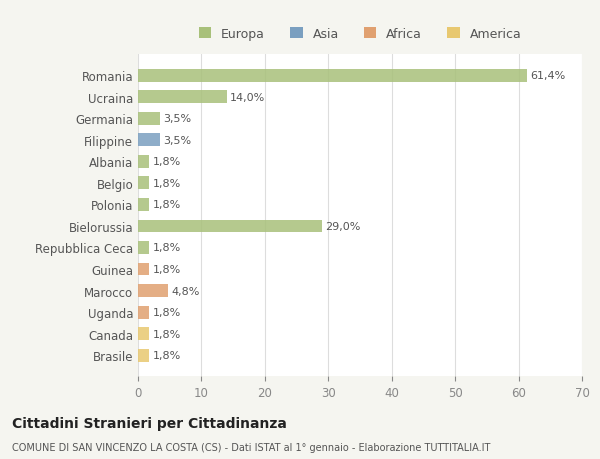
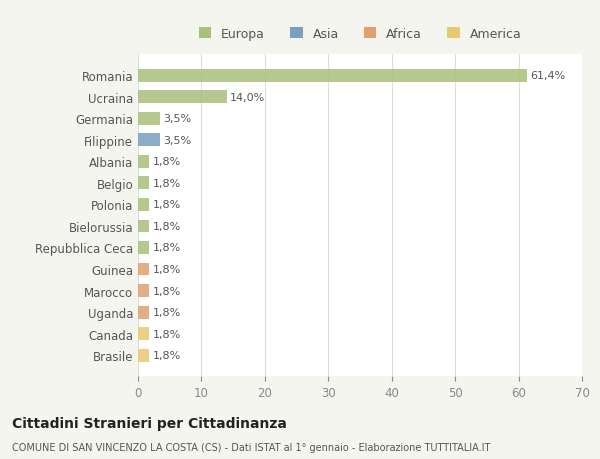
Bielorussia: 29,0% -> 1,8%
Marocco: 4,8% -> 1,8%
